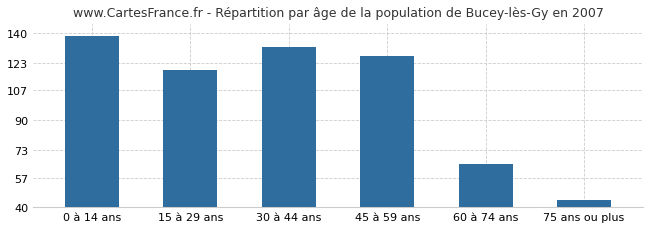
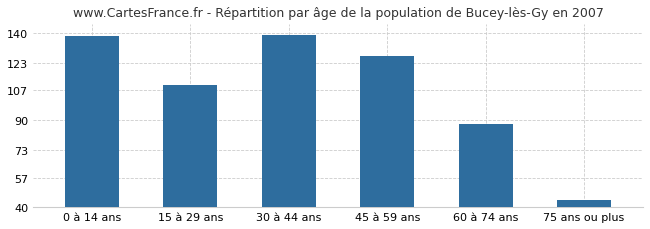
15 à 29 ans: 119 -> 110
30 à 44 ans: 132 -> 139
60 à 74 ans: 65 -> 88
